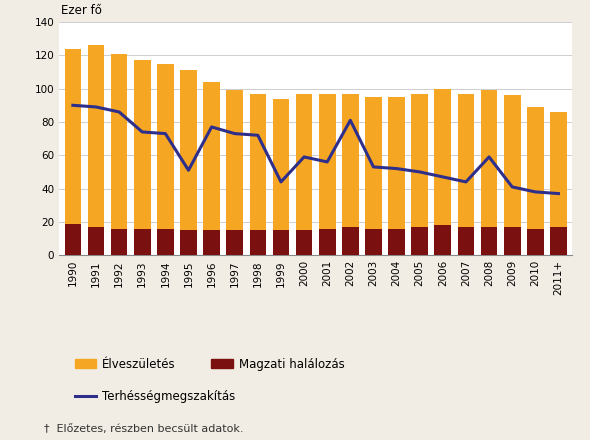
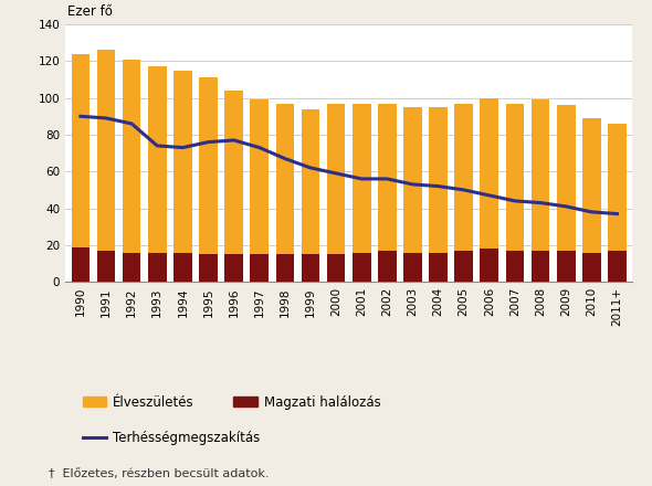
Terhésségmegszakítás/1995: 51 -> 76
Terhésségmegszakítás/1998: 72 -> 67
Terhésségmegszakítás/1999: 44 -> 62
Terhésségmegszakítás/2002: 81 -> 56
Terhésségmegszakítás/2008: 59 -> 43
